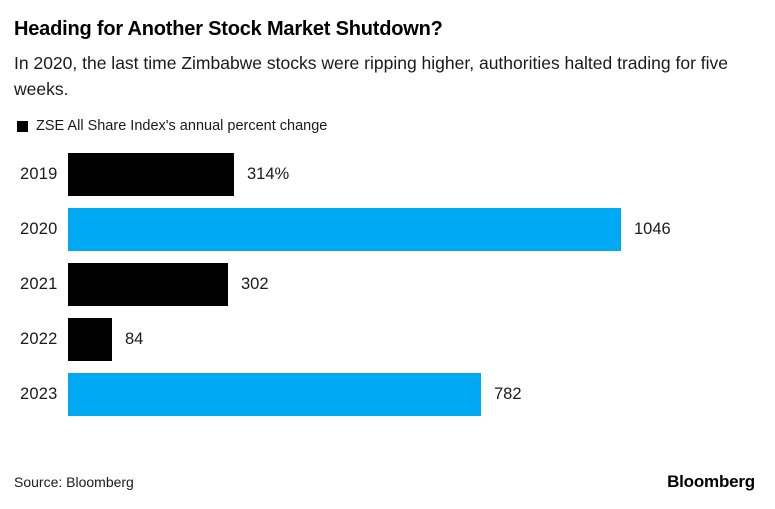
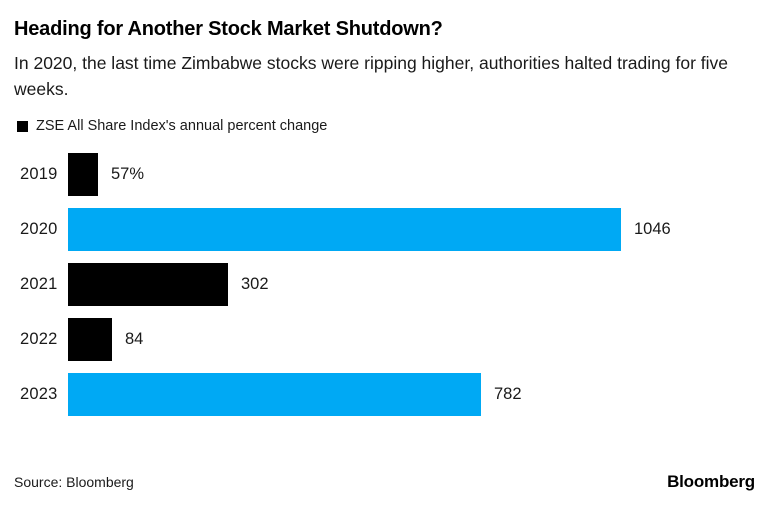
2019: 314% -> 57%
